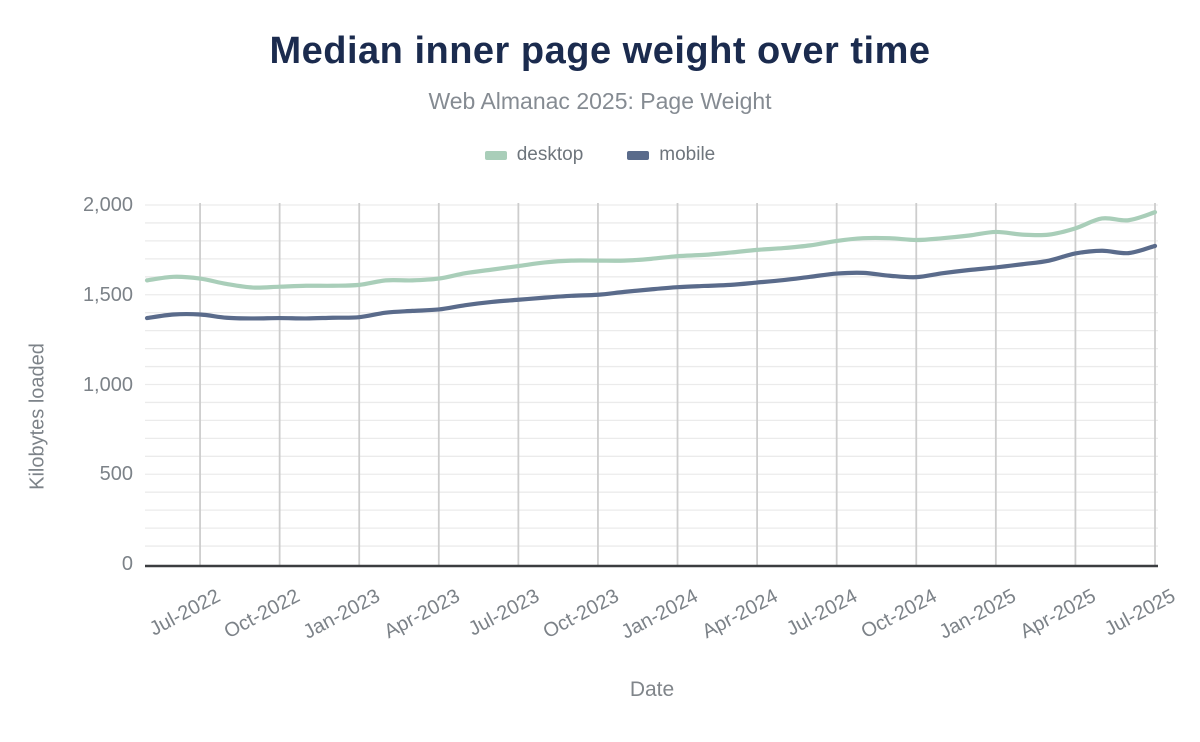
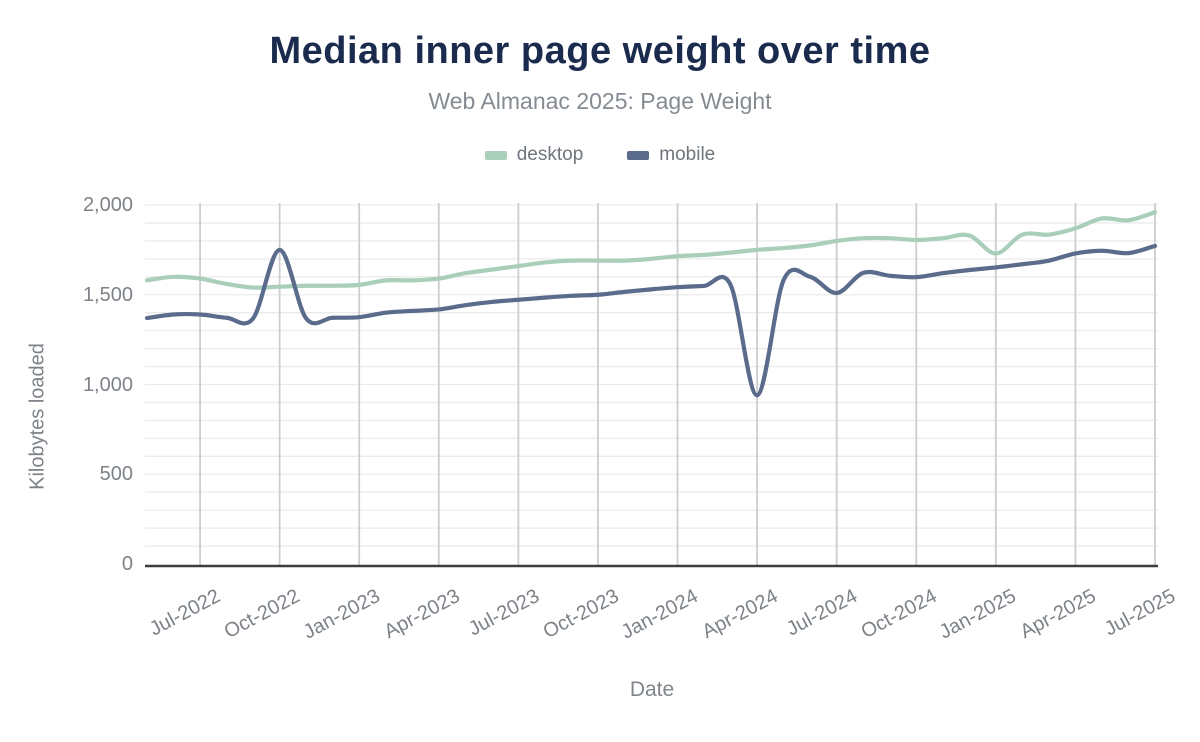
mobile/Oct-2022: 1370 -> 1750
mobile/Apr-2024: 1570 -> 940
mobile/Jul-2024: 1620 -> 1510
desktop/Jan-2025: 1850 -> 1730
